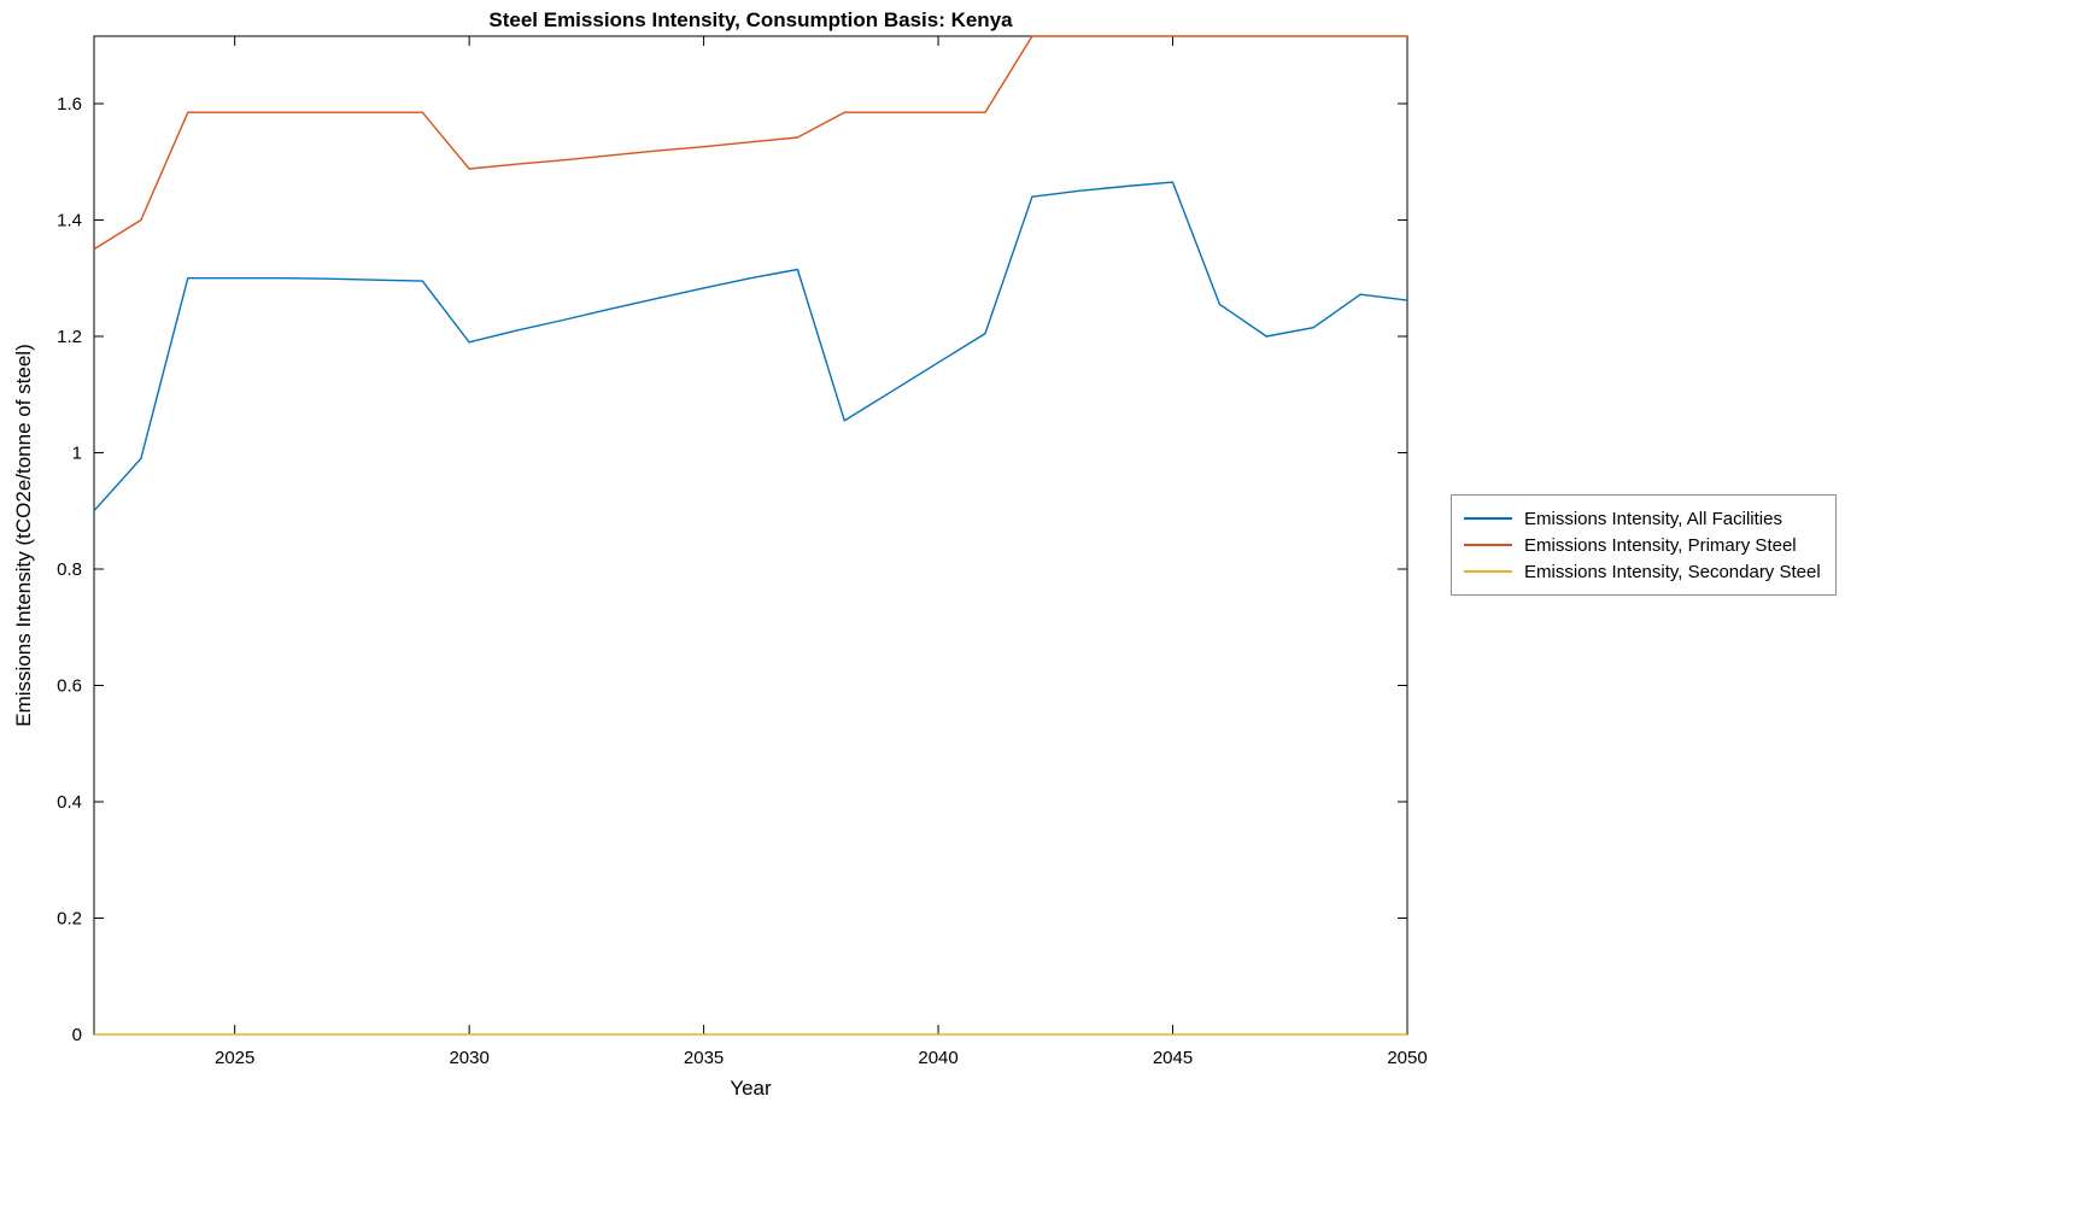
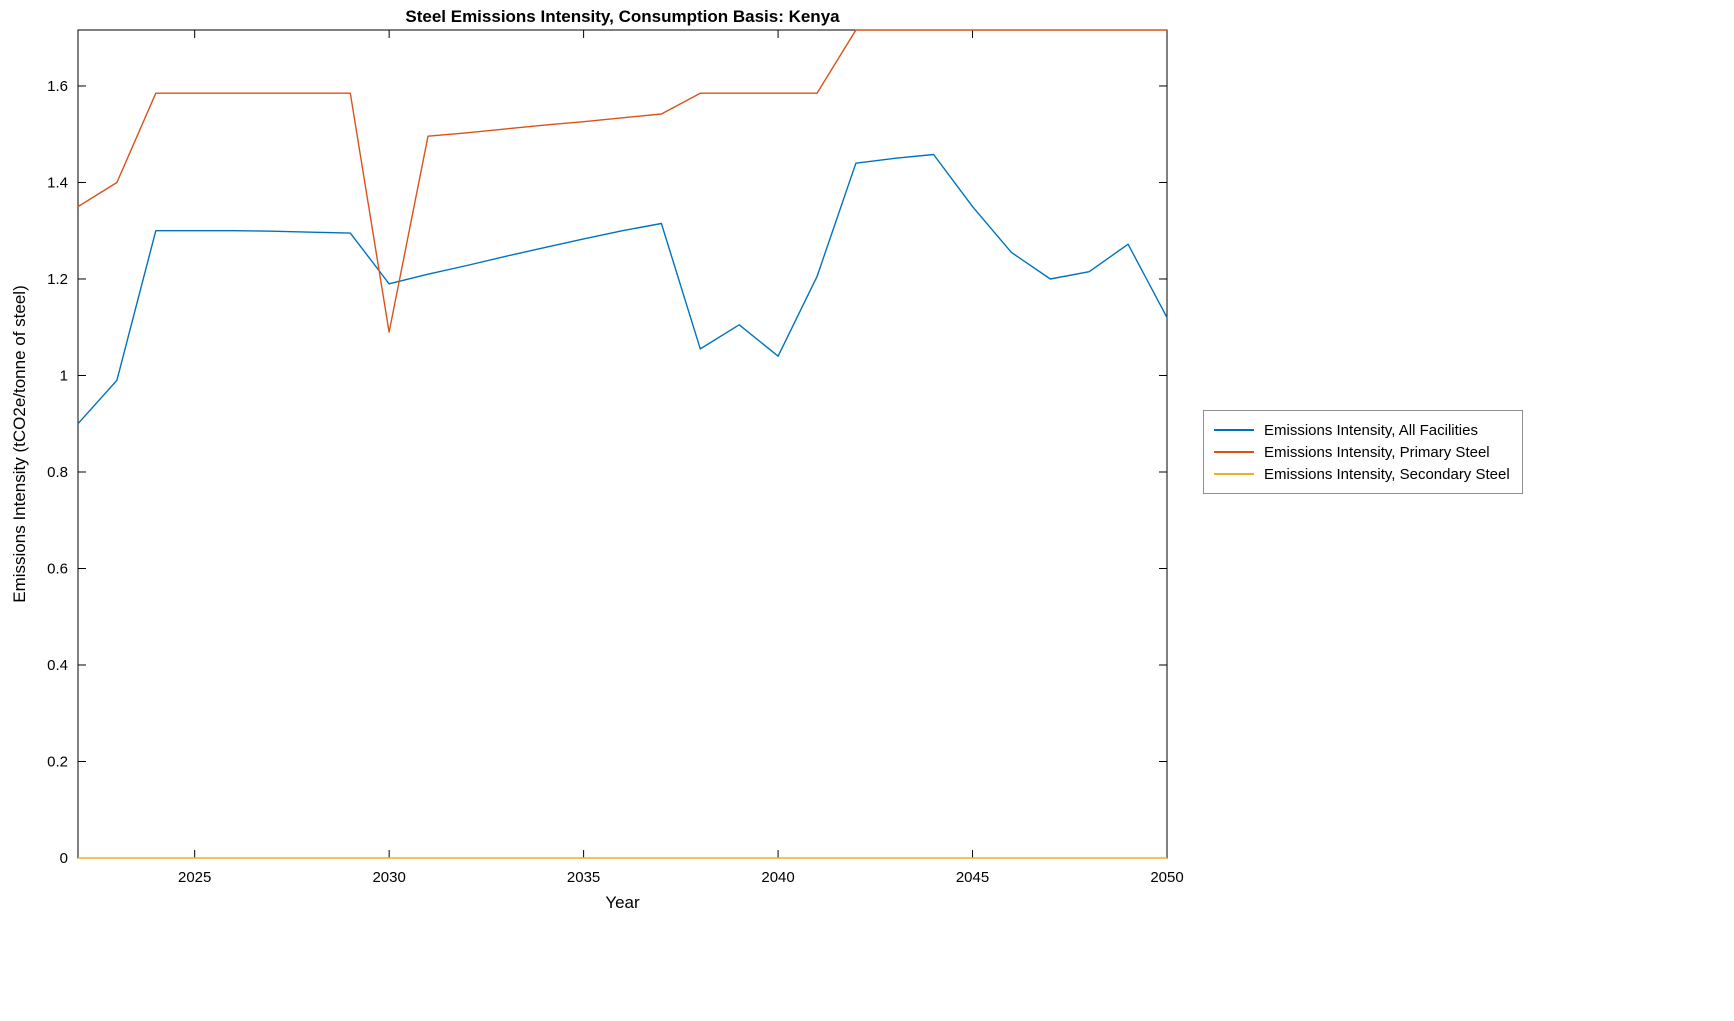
Emissions Intensity, Primary Steel/2030: 1.49 -> 1.09
Emissions Intensity, All Facilities/2040: 1.16 -> 1.04
Emissions Intensity, All Facilities/2045: 1.47 -> 1.35
Emissions Intensity, All Facilities/2050: 1.26 -> 1.12
